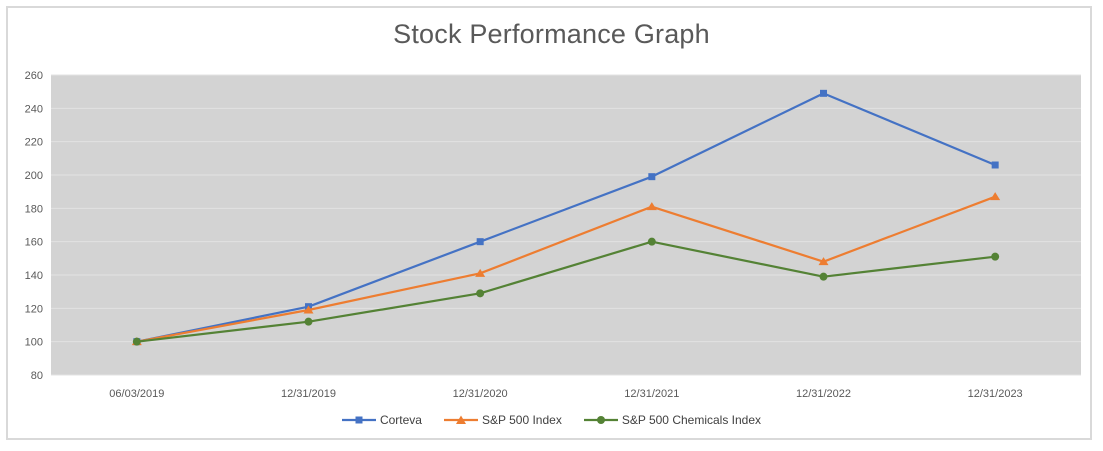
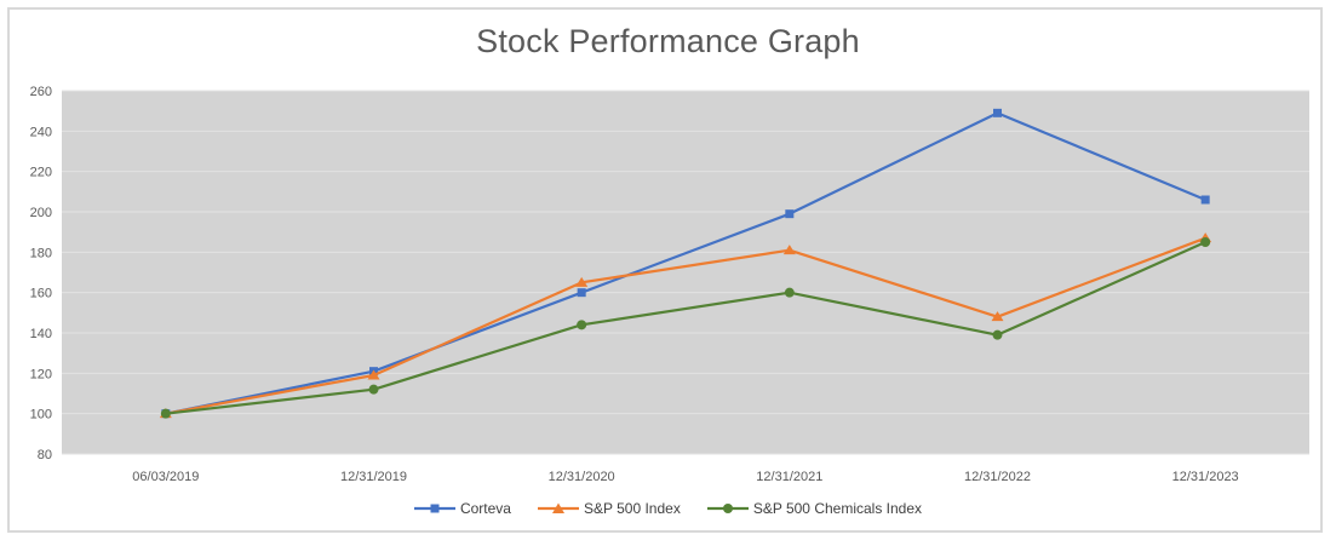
S&P 500 Index/12/31/2020: 141 -> 165
S&P 500 Chemicals Index/12/31/2020: 129 -> 144
S&P 500 Chemicals Index/12/31/2023: 151 -> 185
